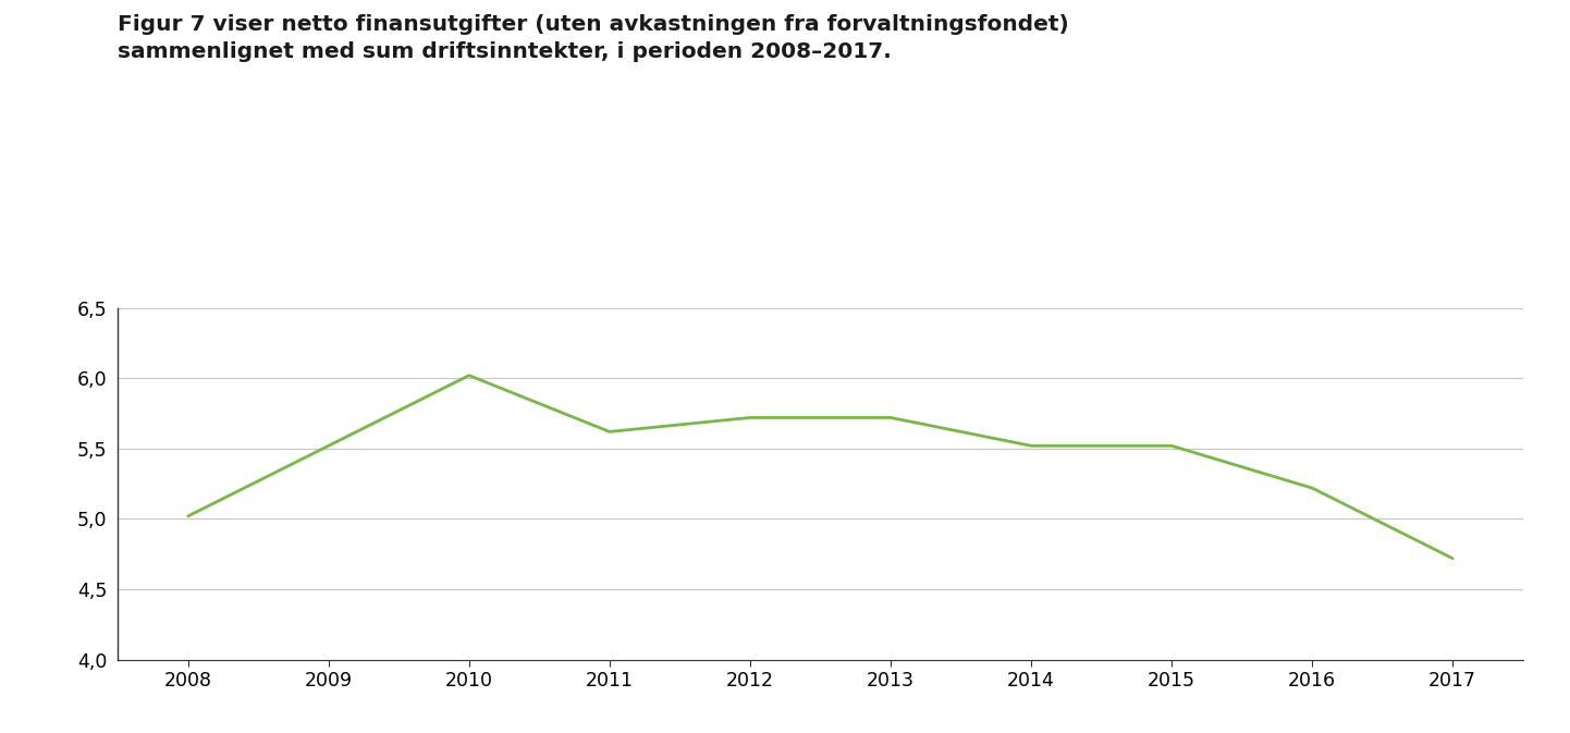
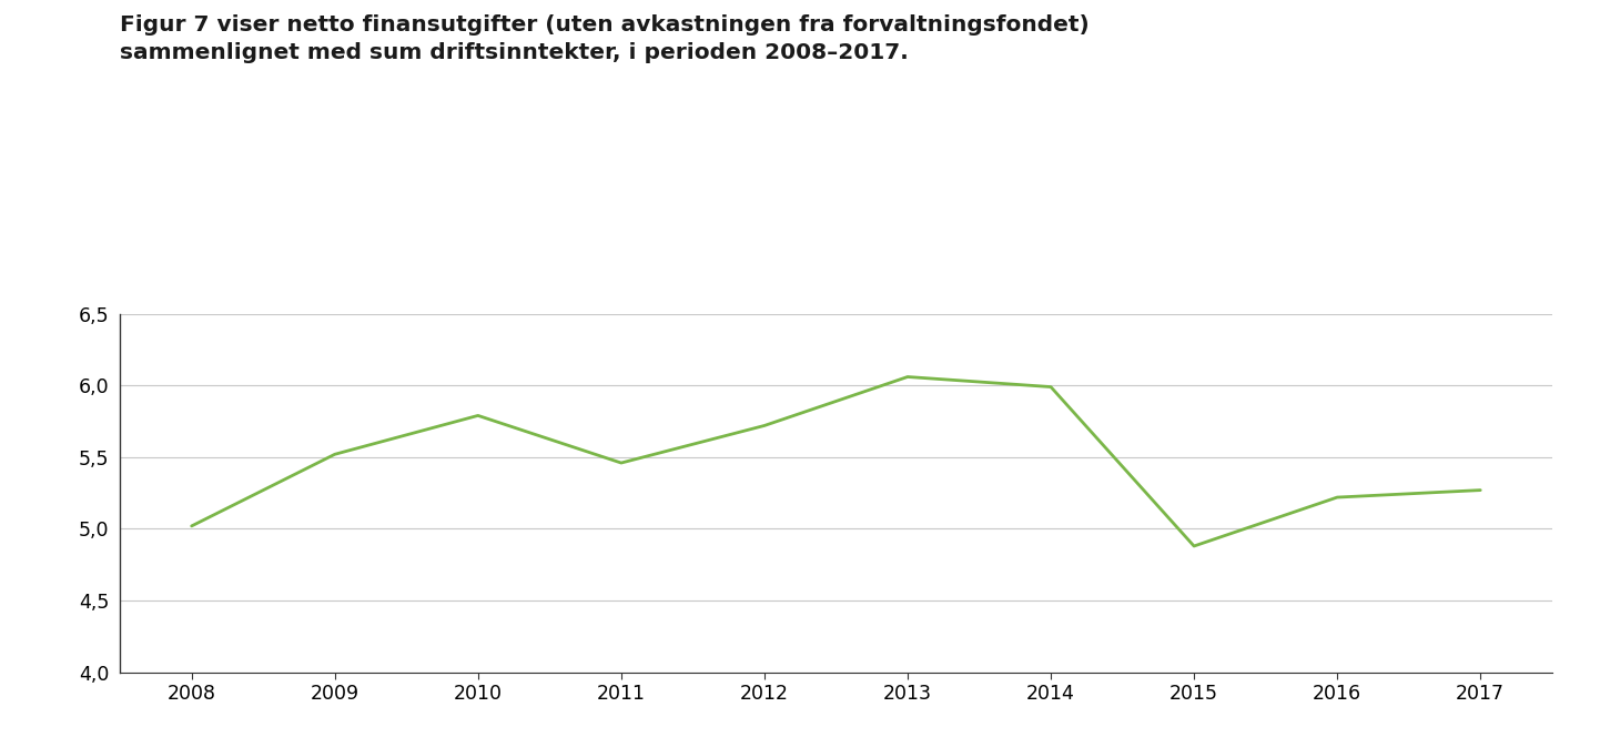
2010: 6,02 -> 5,79
2011: 5,62 -> 5,46
2013: 5,72 -> 6,06
2014: 5,52 -> 5,99
2015: 5,52 -> 4,88
2017: 4,72 -> 5,27
